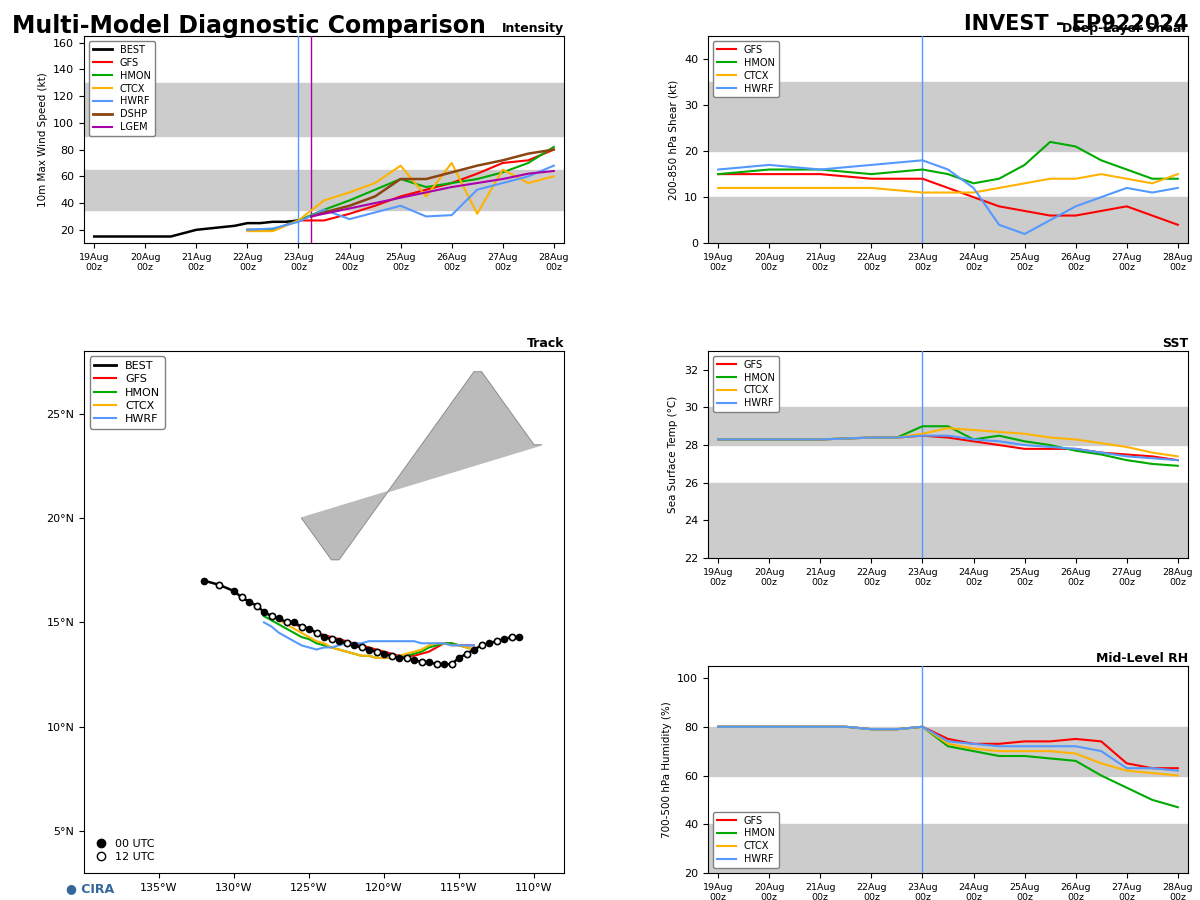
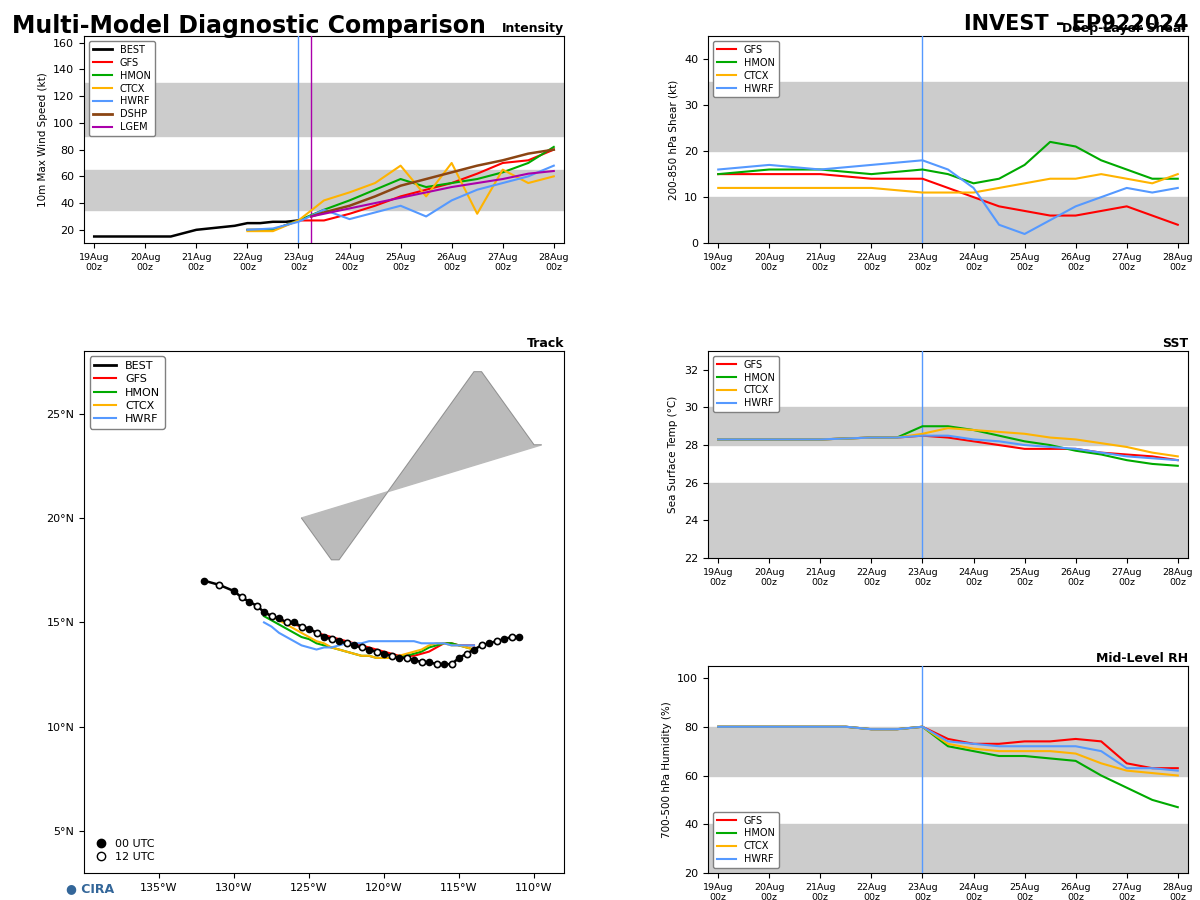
Intensity/DSHP/25Aug 00z: 58 -> 53
Intensity/HWRF/26Aug 00z: 31 -> 42
SST/HMON/24Aug 00z: 28.3 -> 28.8
